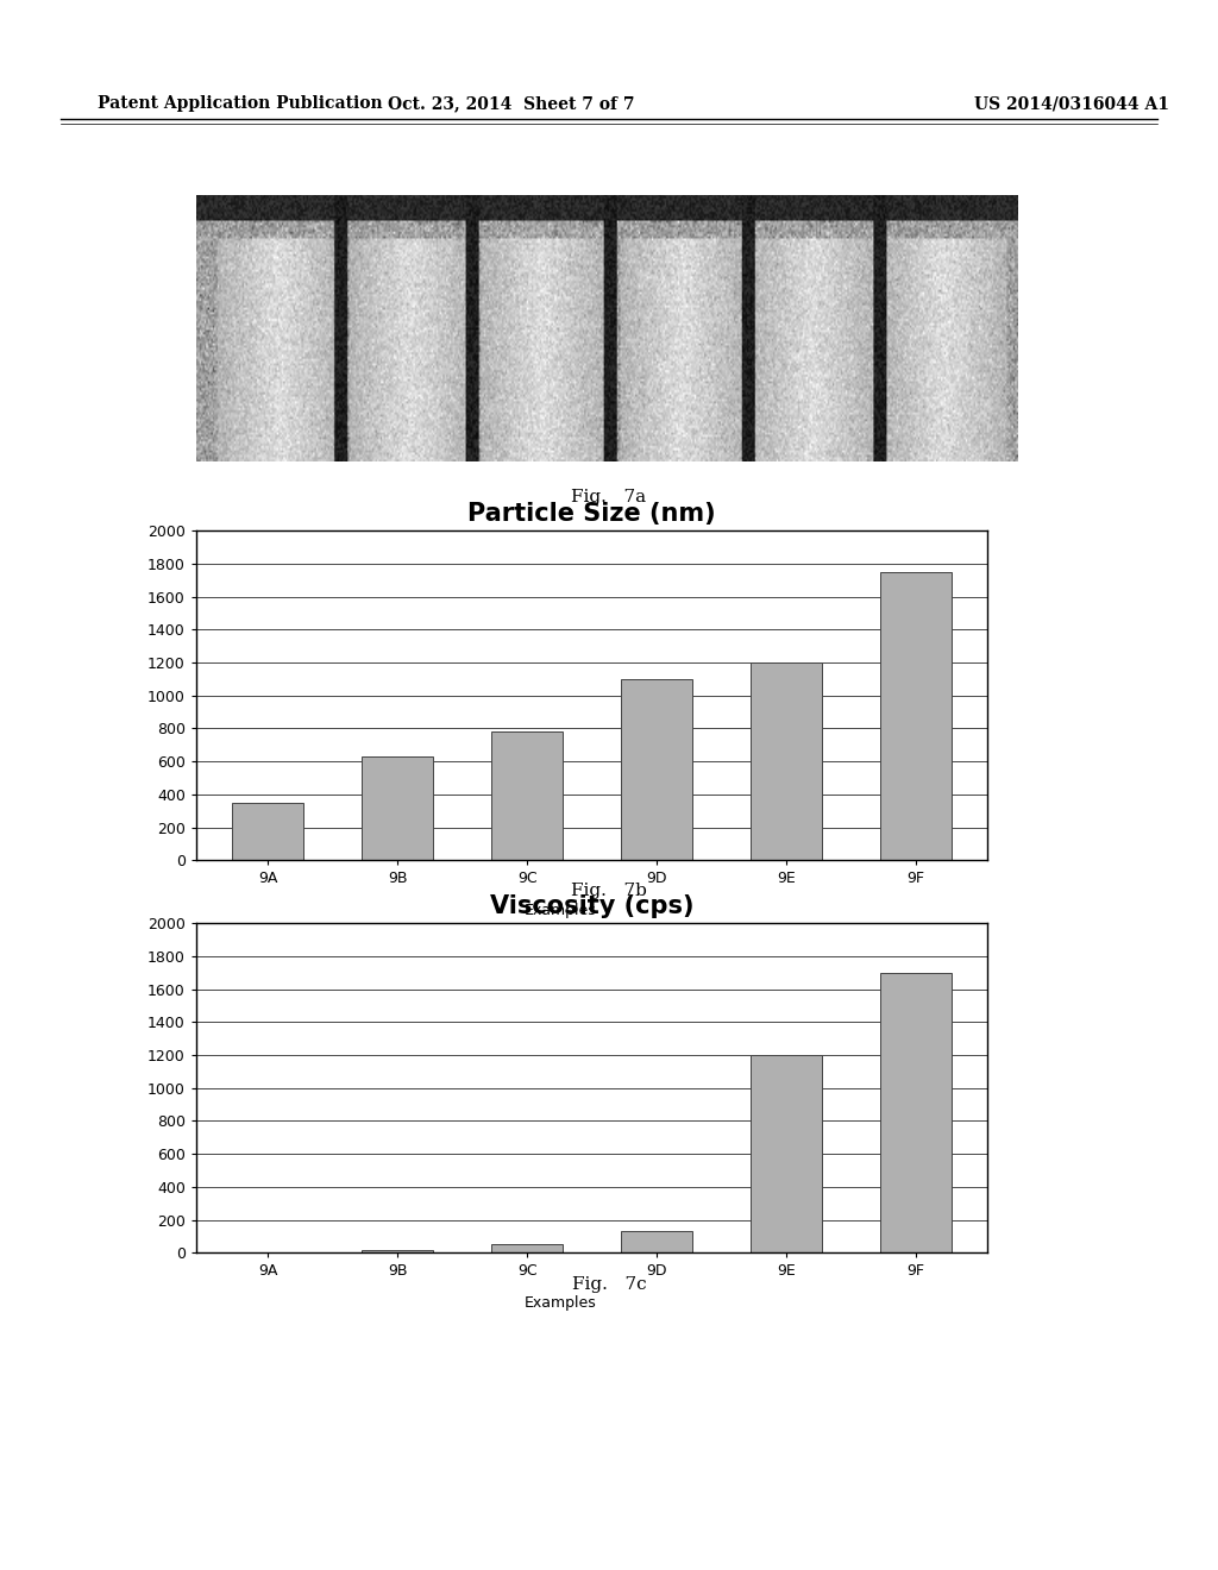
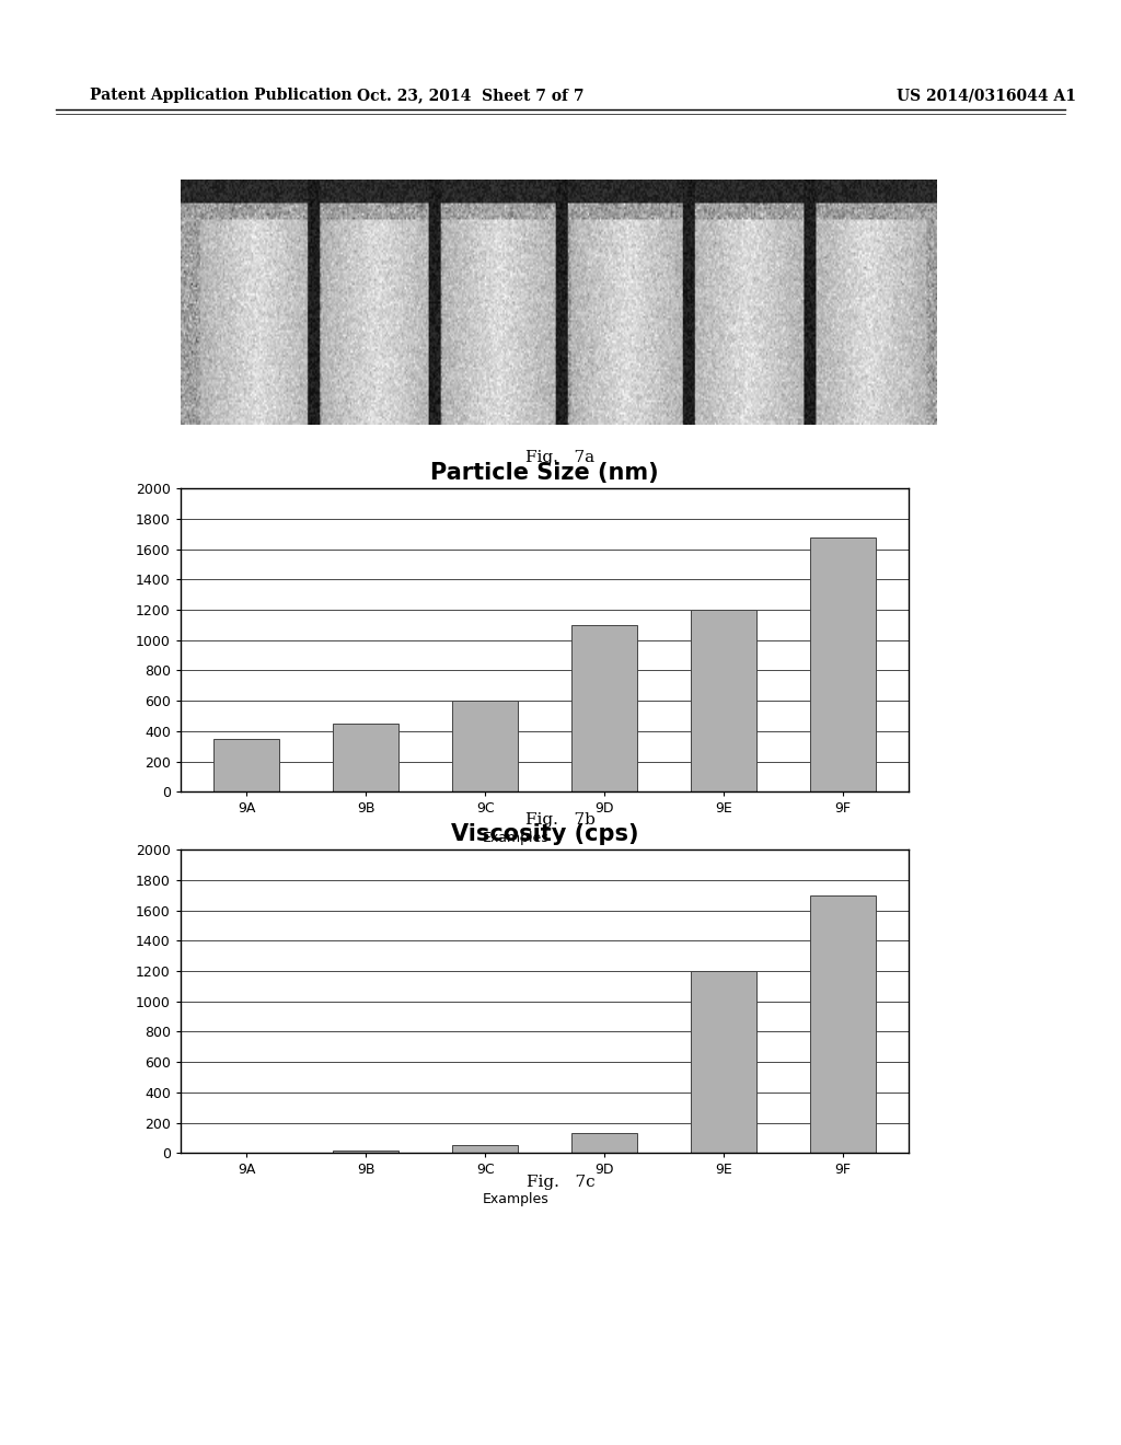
Particle Size (nm)/9B: 630 -> 450
Particle Size (nm)/9C: 780 -> 600
Particle Size (nm)/9F: 1750 -> 1680
